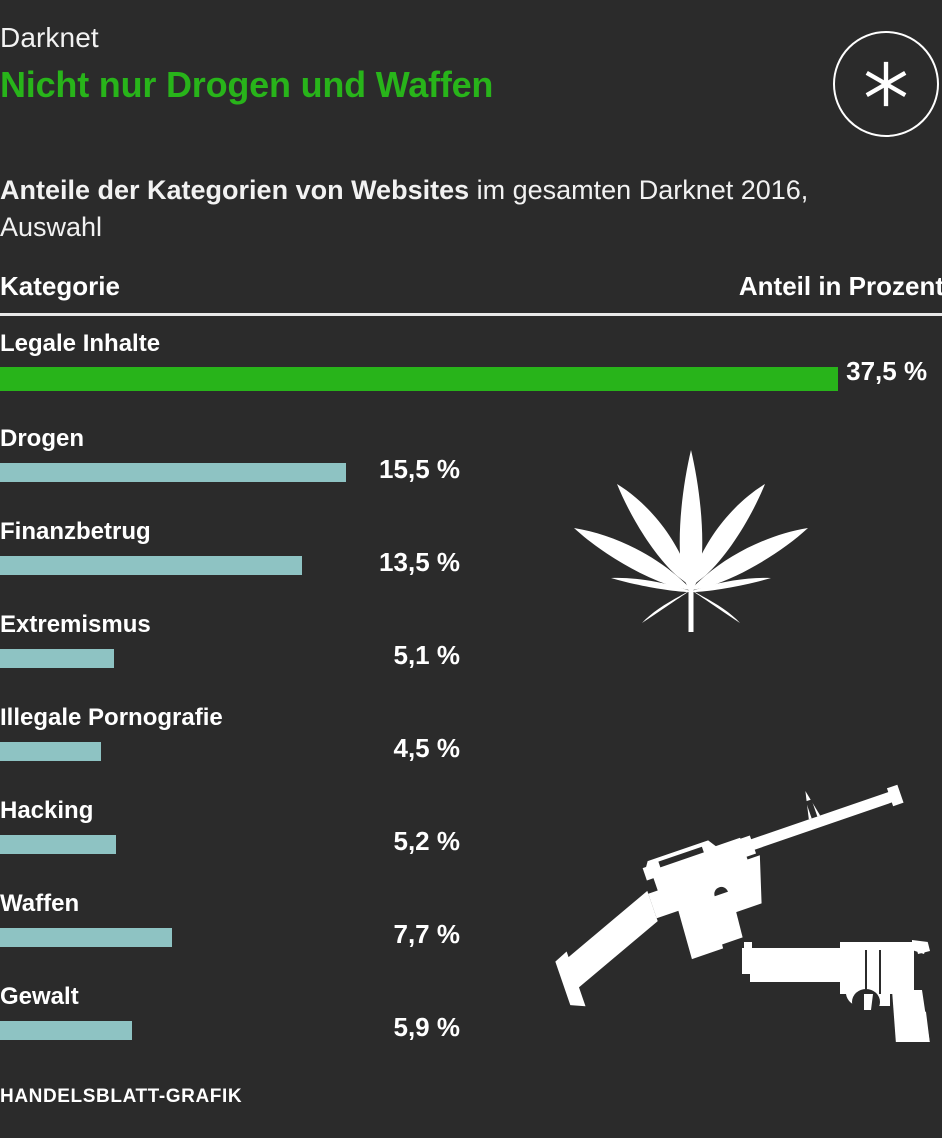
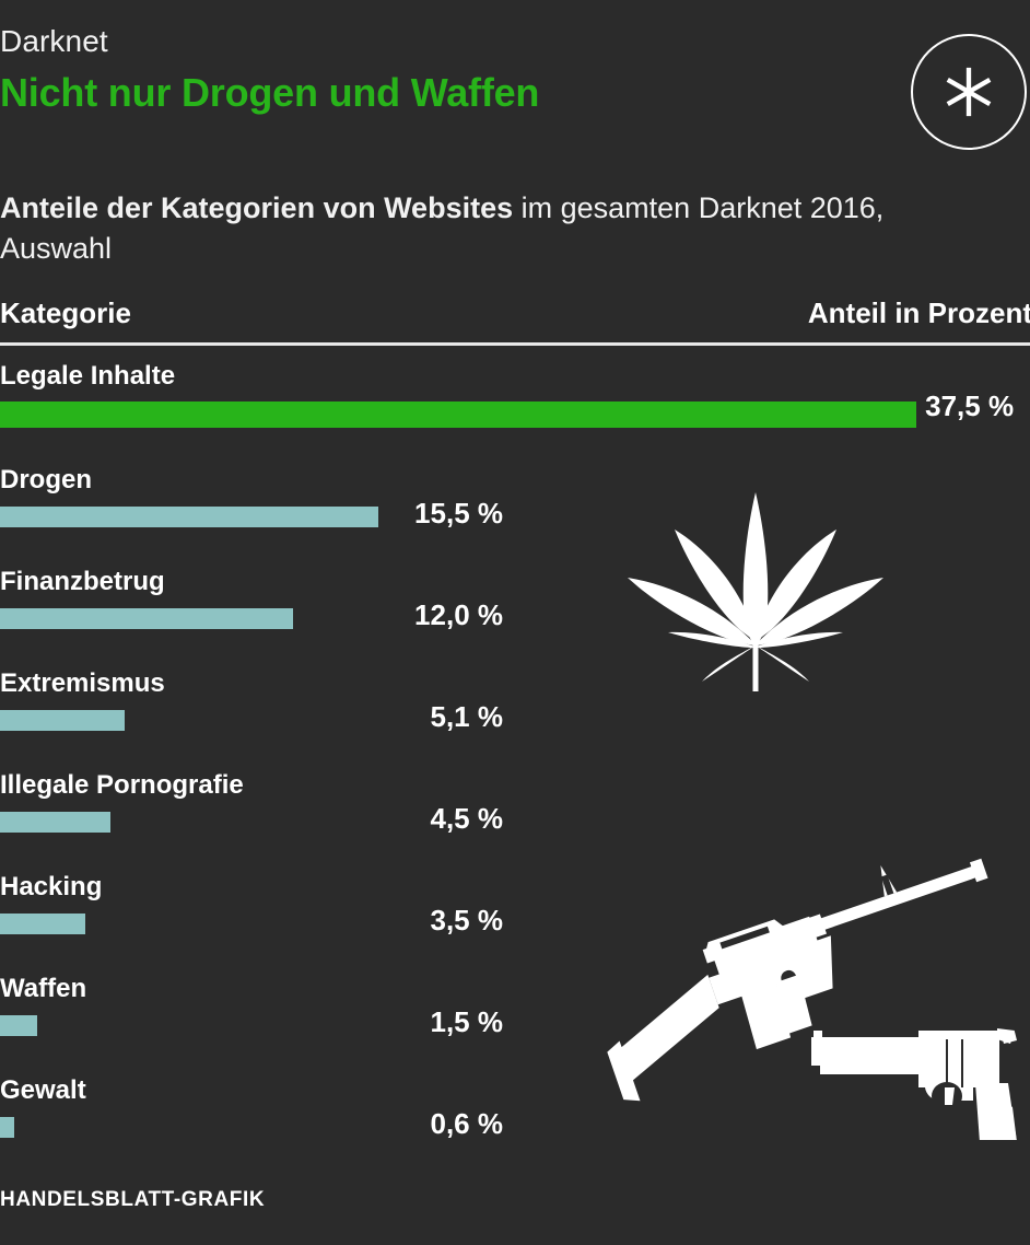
Finanzbetrug: 13,5 -> 12,0
Hacking: 5,2 -> 3,5
Waffen: 7,7 -> 1,5
Gewalt: 5,9 -> 0,6
